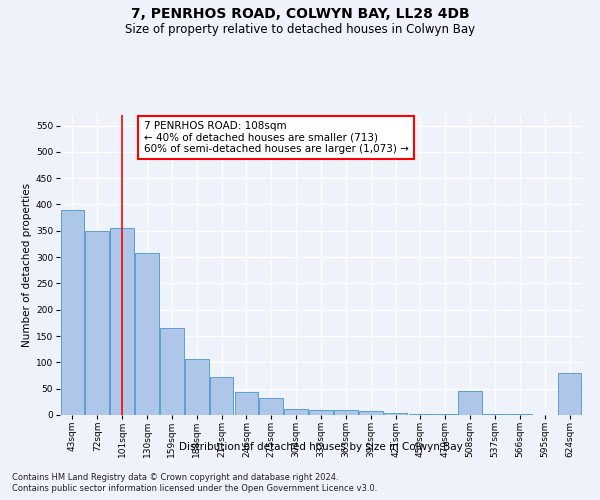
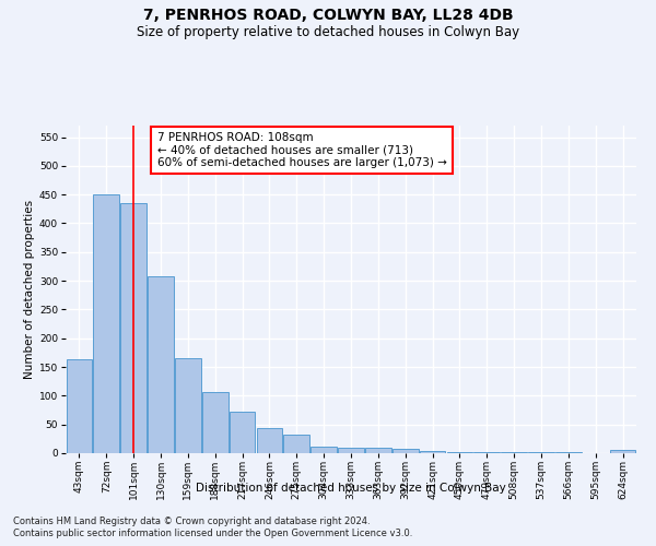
43sqm: 390 -> 163
72sqm: 350 -> 450
101sqm: 356 -> 435
508sqm: 46 -> 1
624sqm: 80 -> 5
